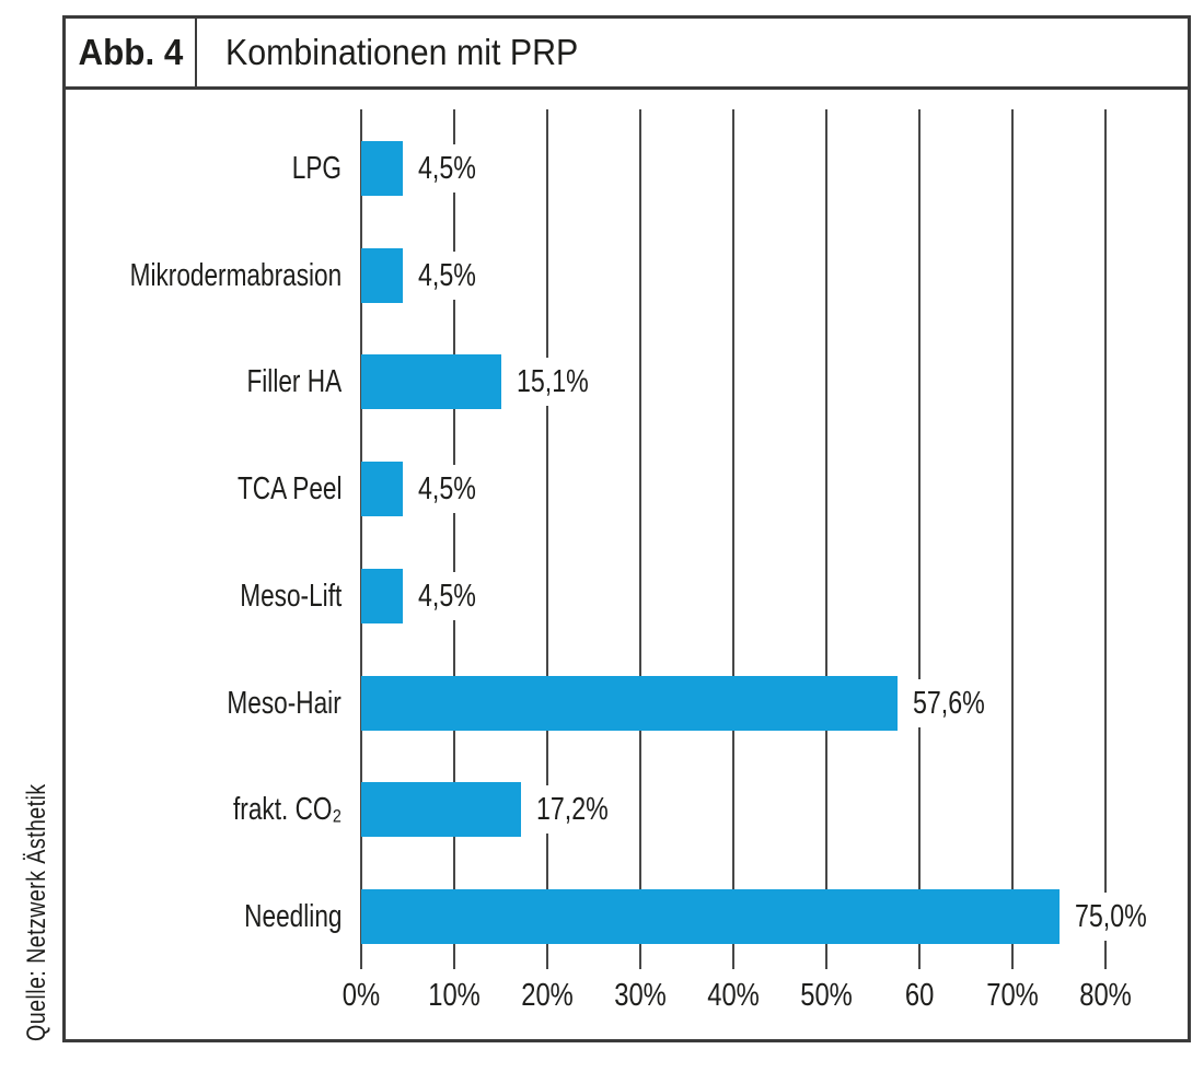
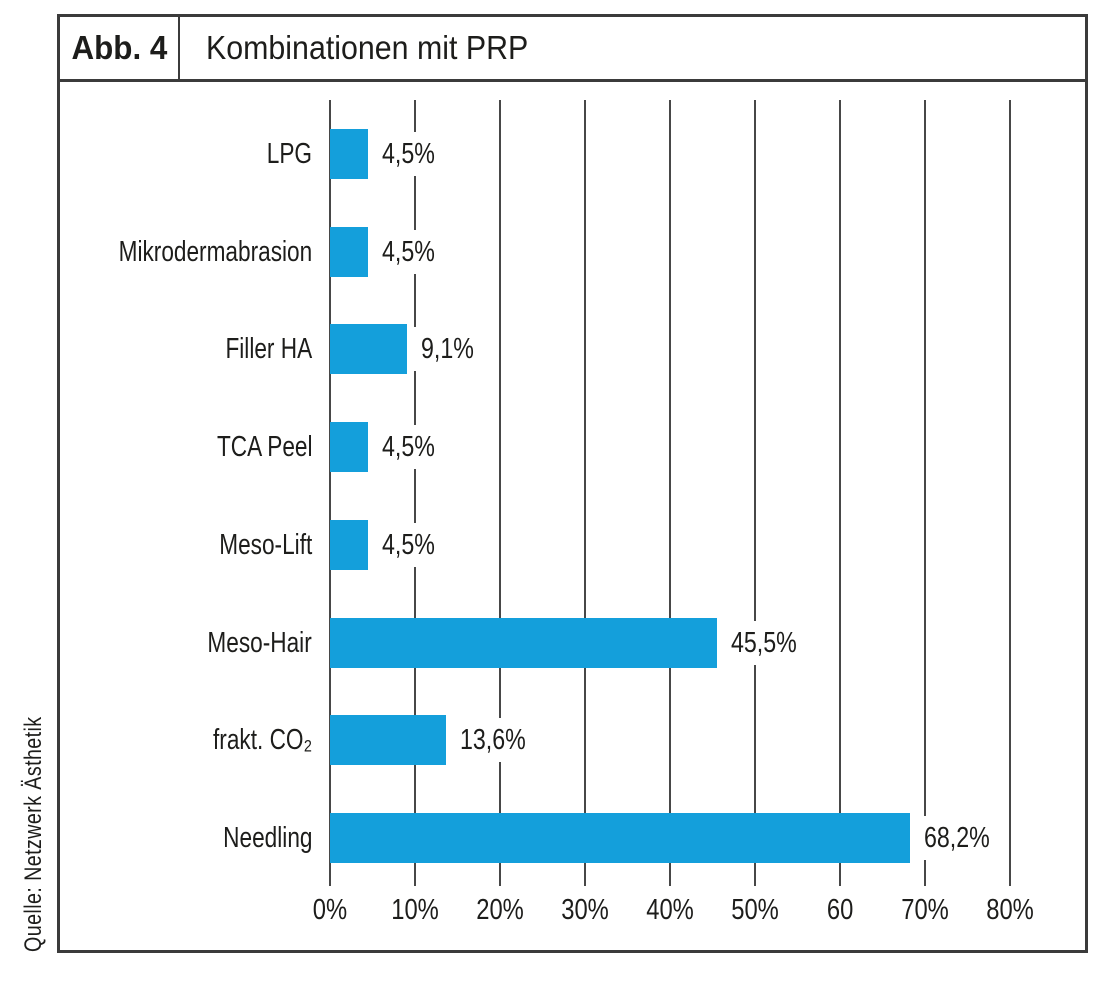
Filler HA: 15,1% -> 9,1%
Meso-Hair: 57,6% -> 45,5%
frakt. CO₂: 17,2% -> 13,6%
Needling: 75,0% -> 68,2%
